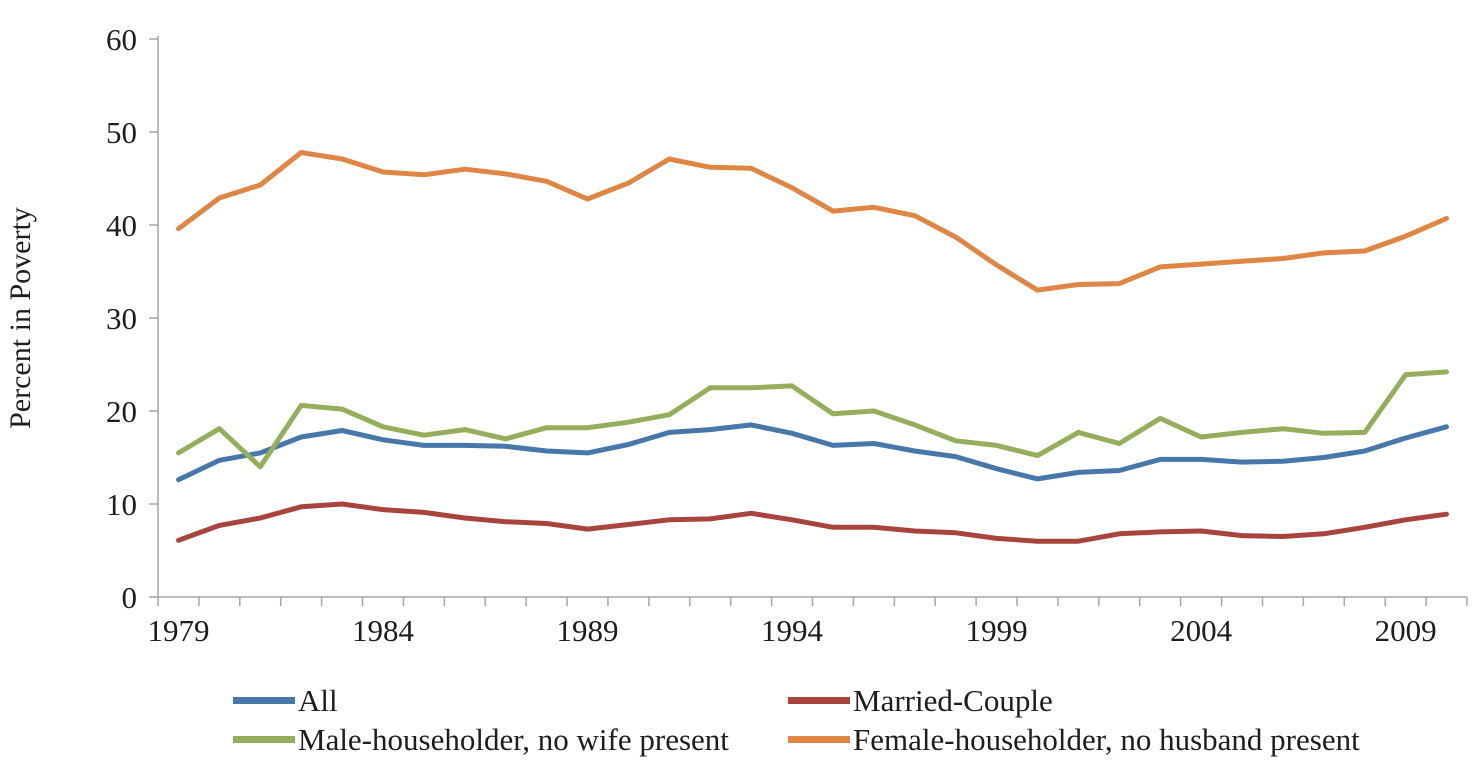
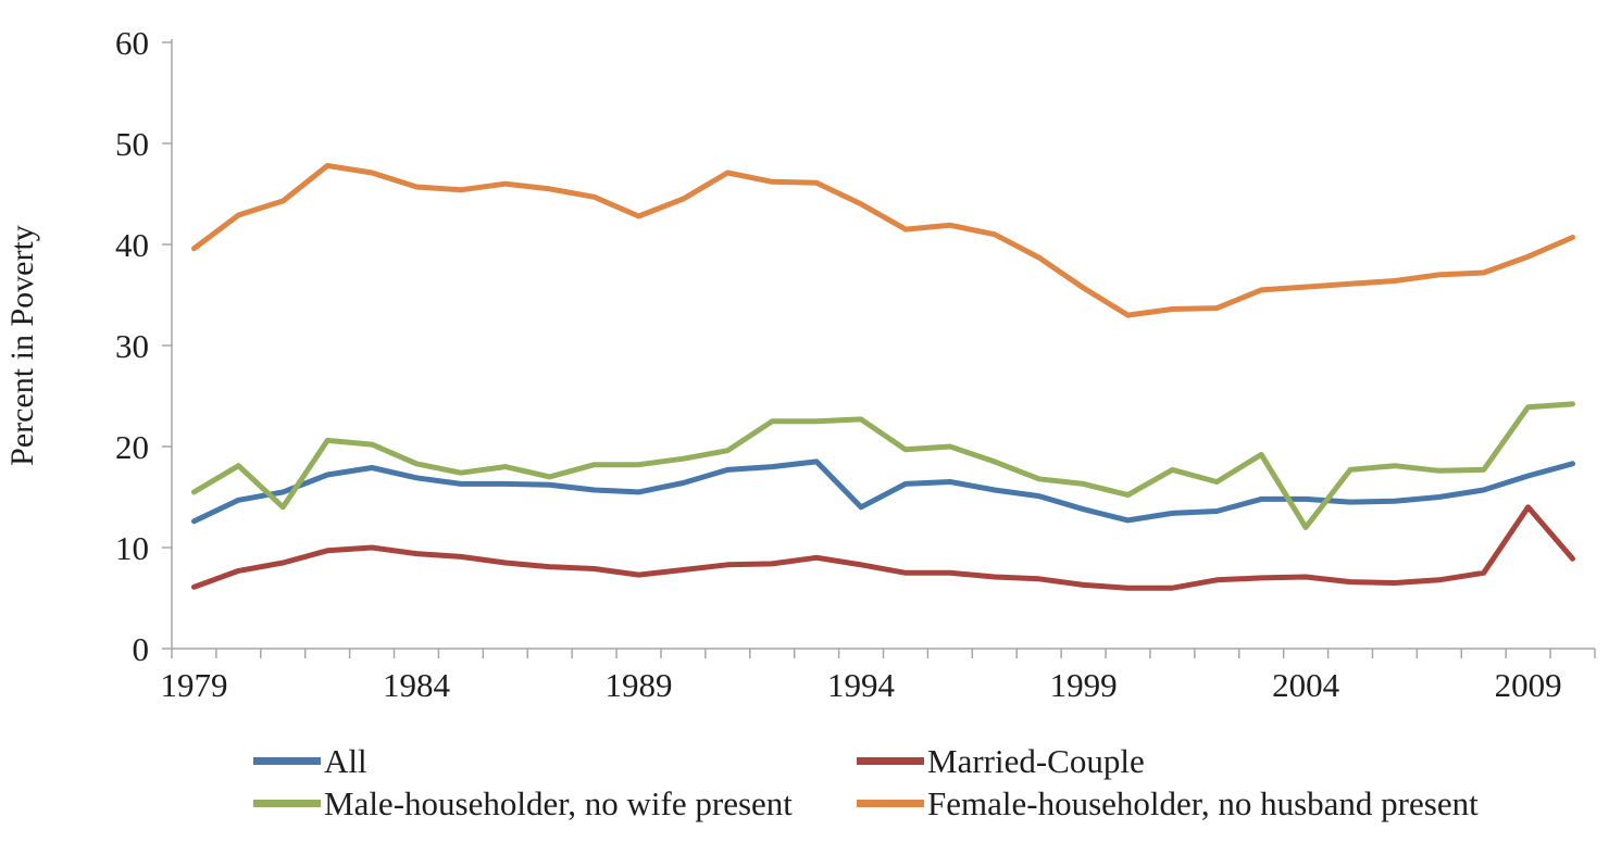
All/1994: 18 -> 14
Male-householder, no wife present/2004: 17 -> 12
Married-Couple/2009: 8 -> 14
